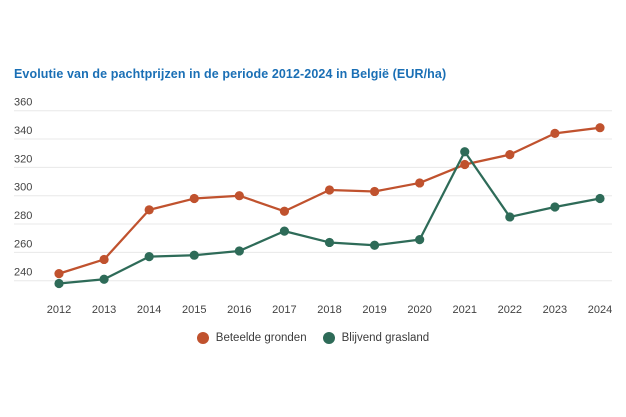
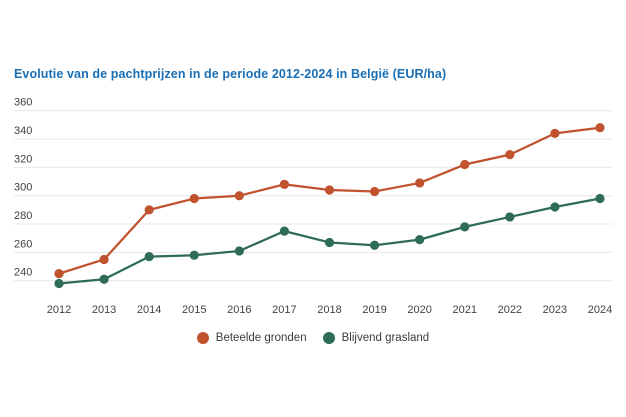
Beteelde gronden/2017: 289 -> 308
Blijvend grasland/2021: 331 -> 278
